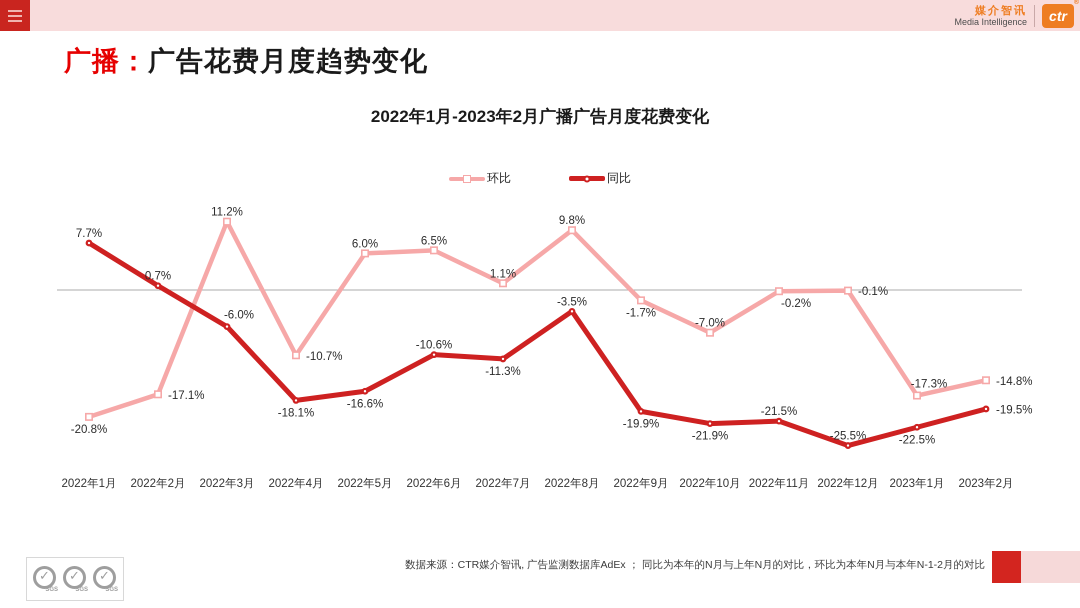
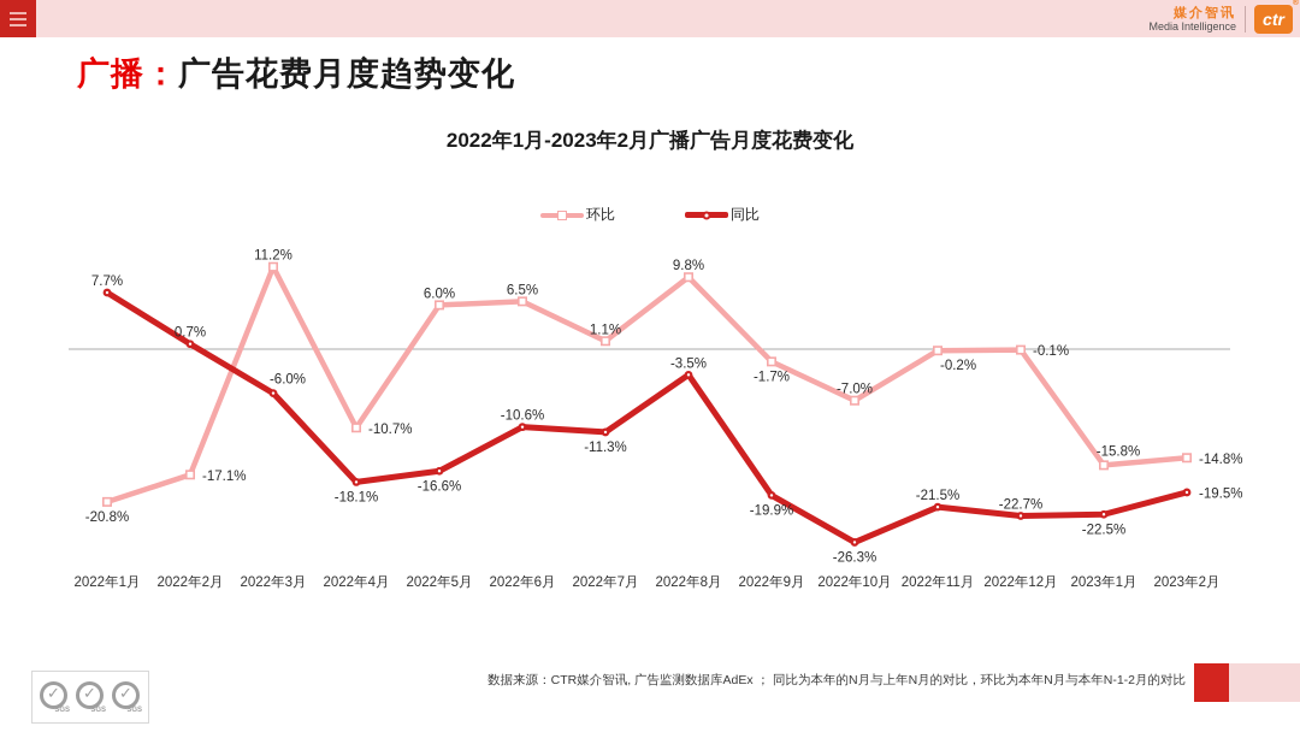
同比/2022年10月: -21.9% -> -26.3%
同比/2022年12月: -25.5% -> -22.7%
环比/2023年1月: -17.3% -> -15.8%
